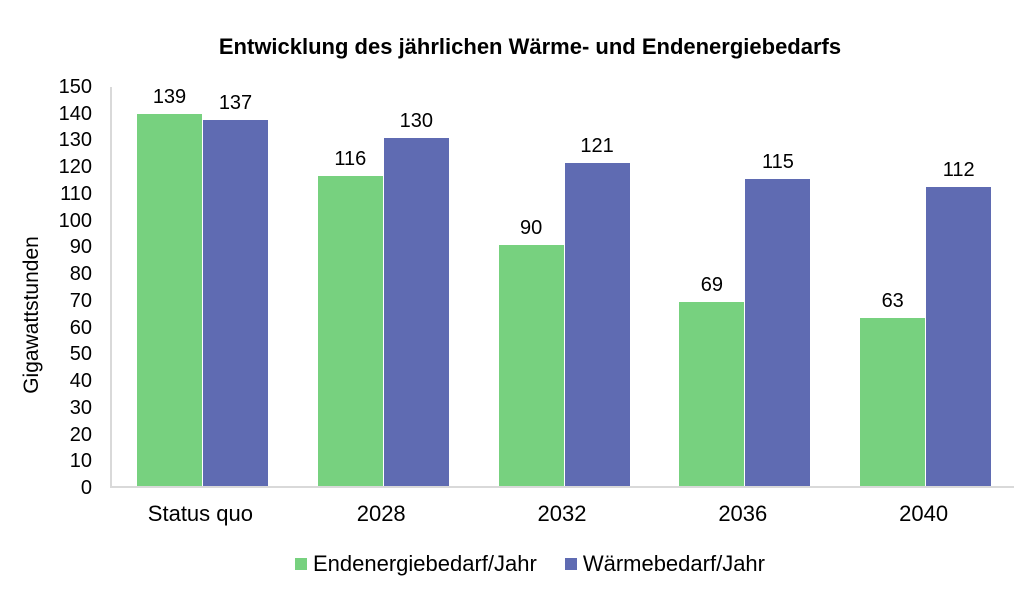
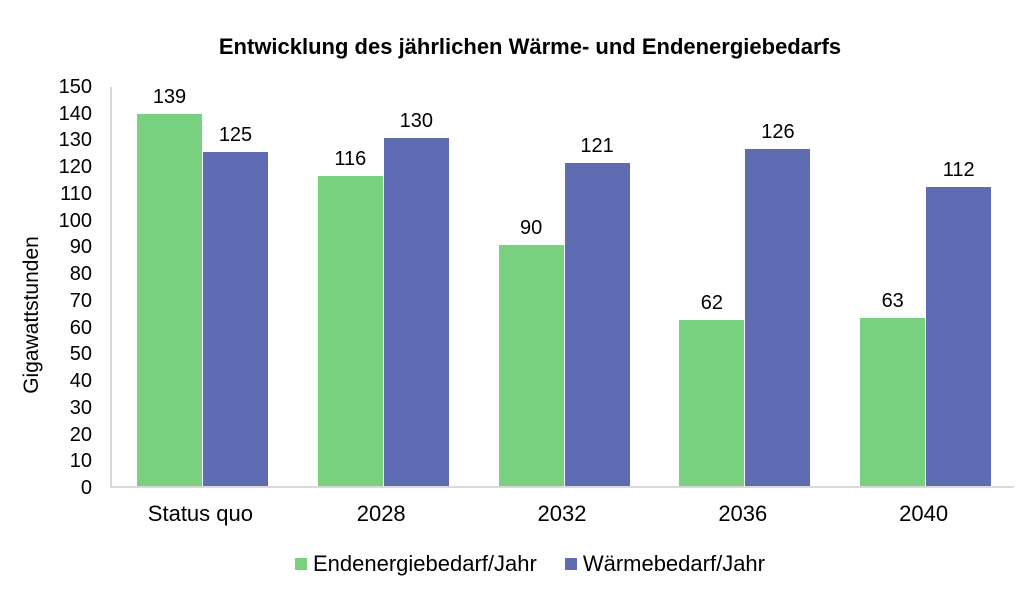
Wärmebedarf/Jahr/Status quo: 137 -> 125
Endenergiebedarf/Jahr/2036: 69 -> 62
Wärmebedarf/Jahr/2036: 115 -> 126
